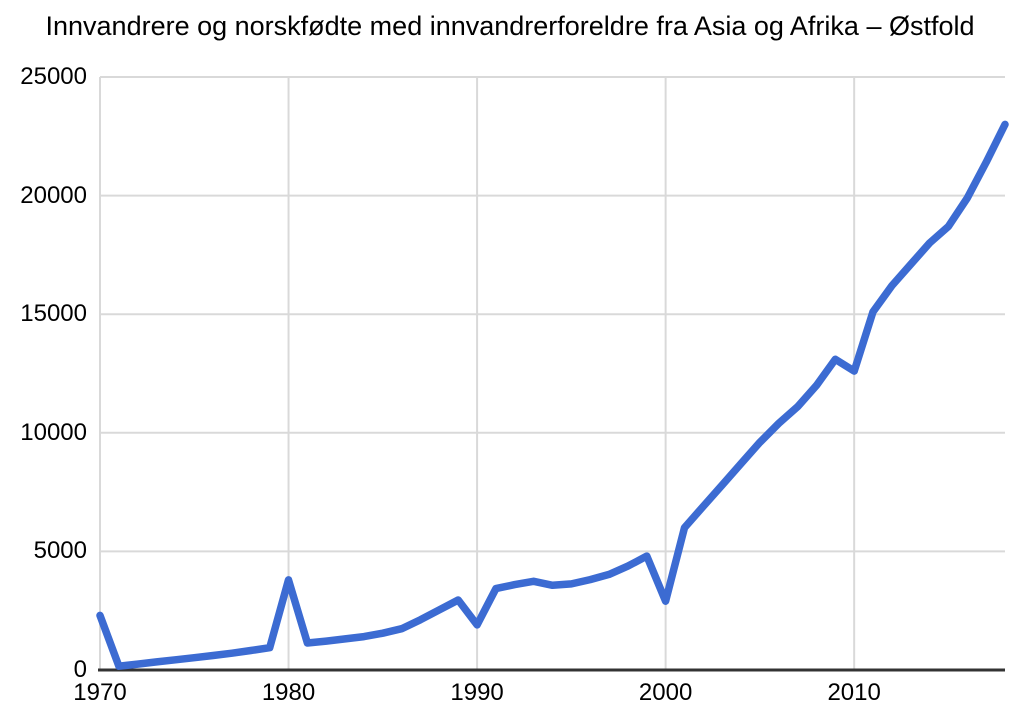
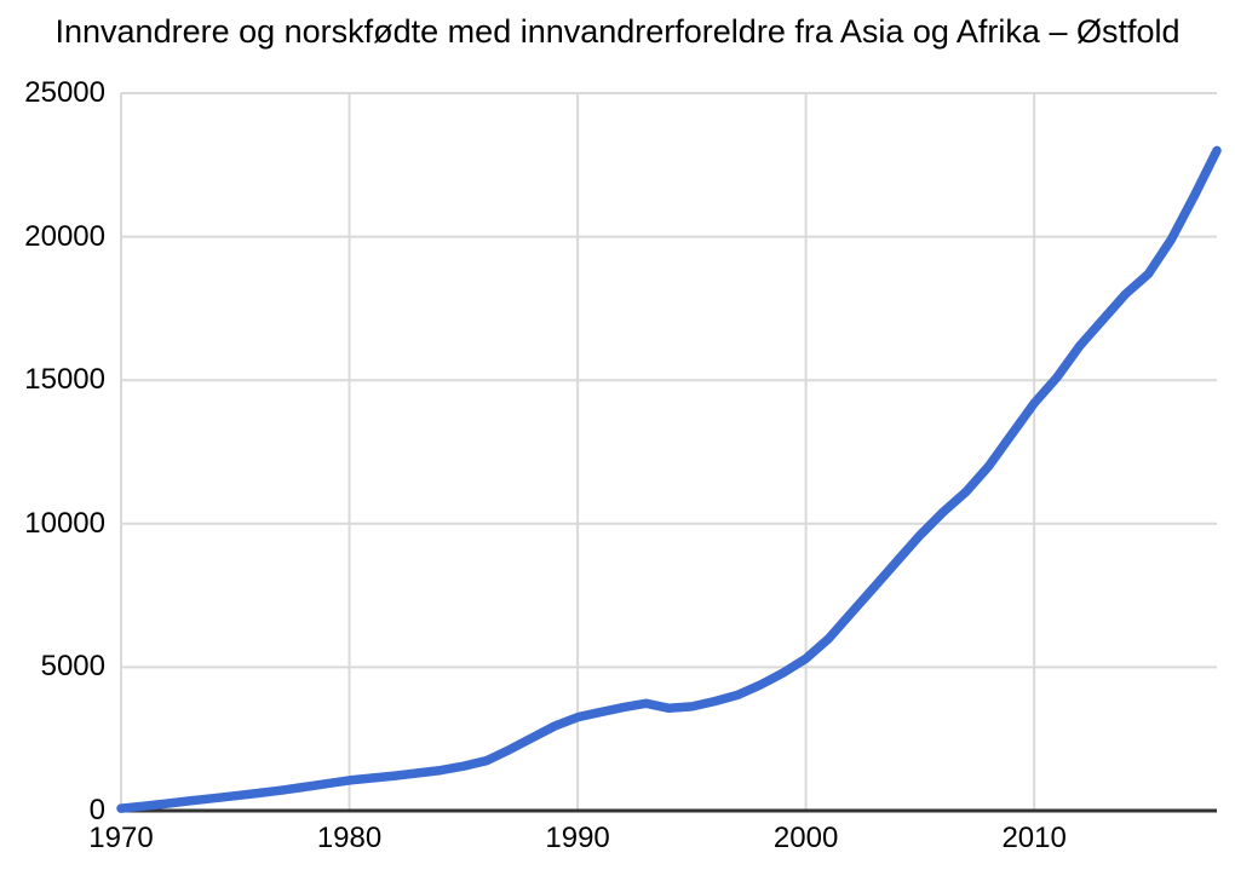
1970: 2300 -> 100
1980: 3800 -> 1100
1990: 1900 -> 3300
2000: 2900 -> 5300
2010: 12600 -> 14200
